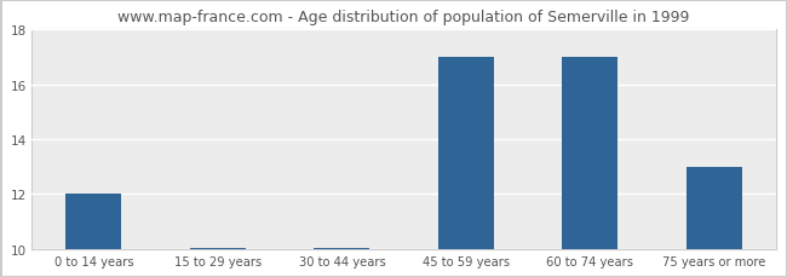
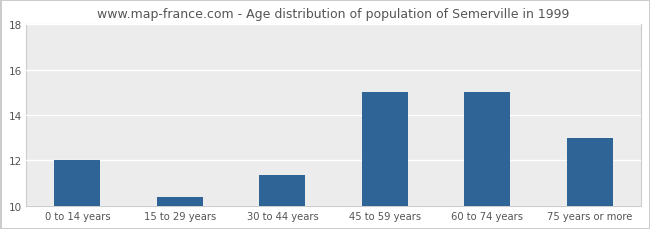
15 to 29 years: 10.05 -> 10.40
30 to 44 years: 10.05 -> 11.35
45 to 59 years: 17.00 -> 15.00
60 to 74 years: 17.00 -> 15.00
